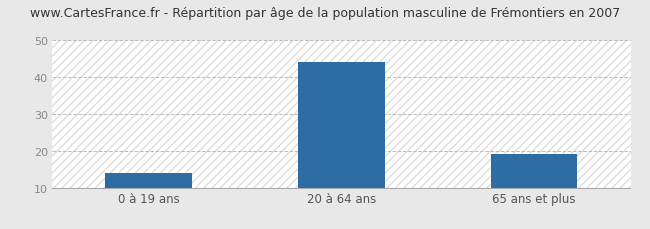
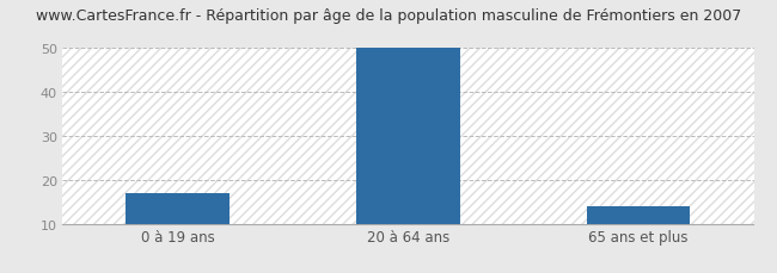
0 à 19 ans: 14 -> 17
20 à 64 ans: 44 -> 50
65 ans et plus: 19 -> 14
